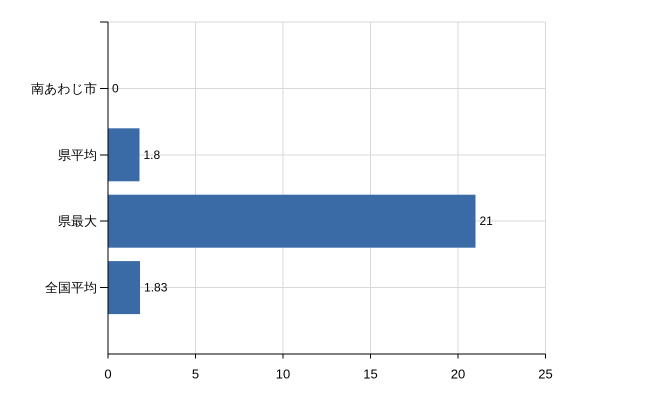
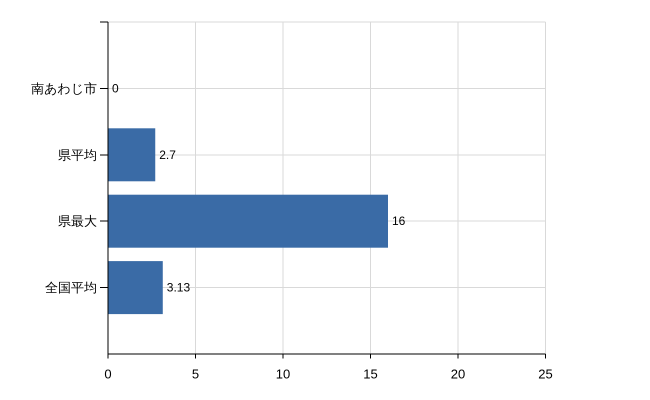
県平均: 1.8 -> 2.7
県最大: 21 -> 16
全国平均: 1.83 -> 3.13
